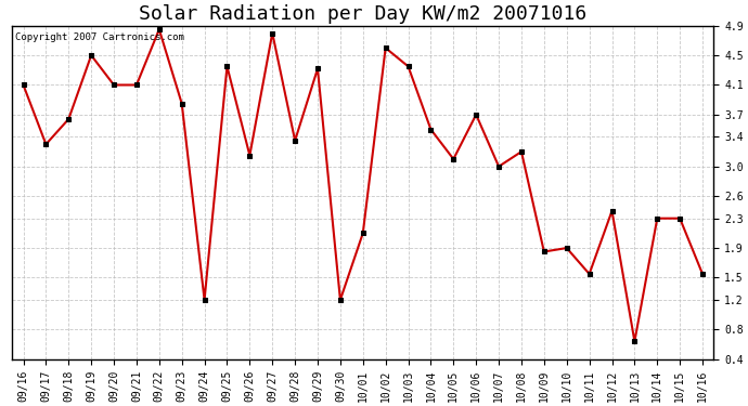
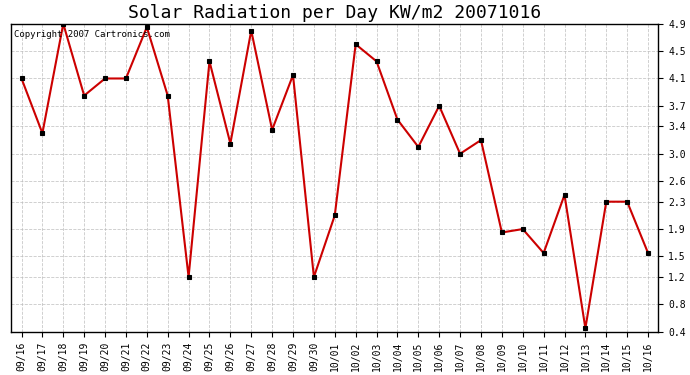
09/18: 3.64 -> 4.90
09/19: 4.50 -> 3.85
09/29: 4.32 -> 4.15
10/13: 0.64 -> 0.45
